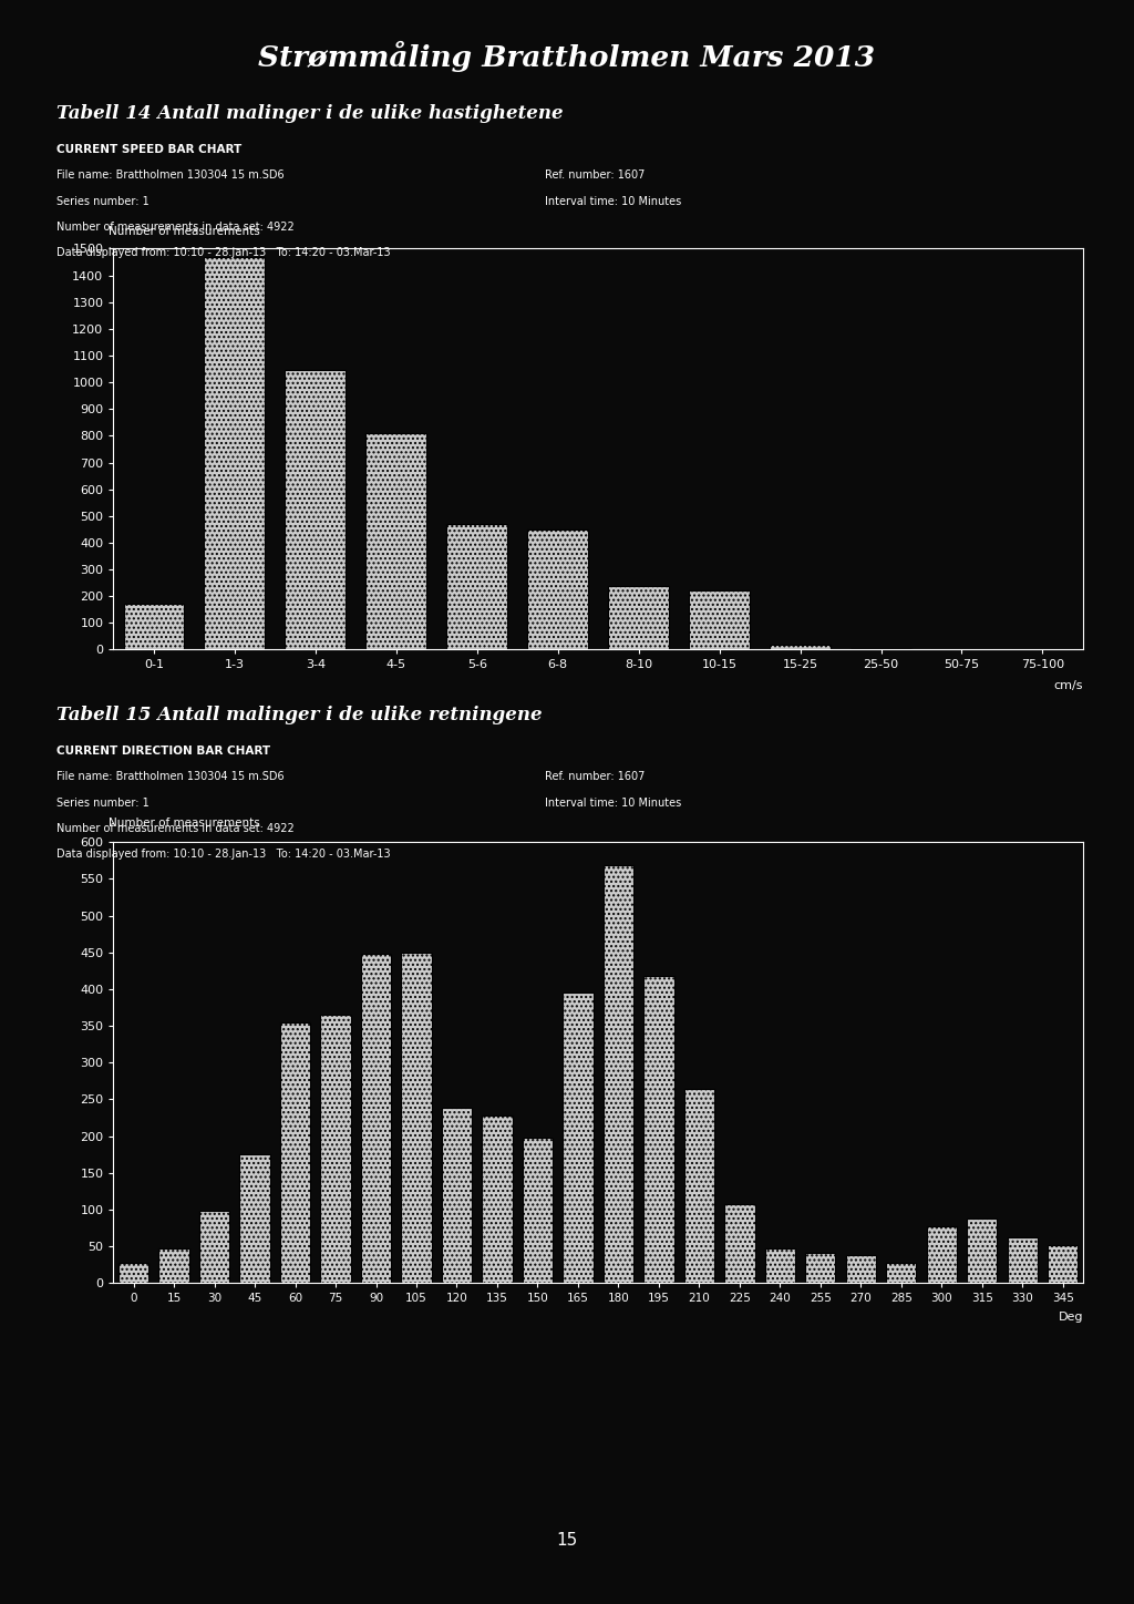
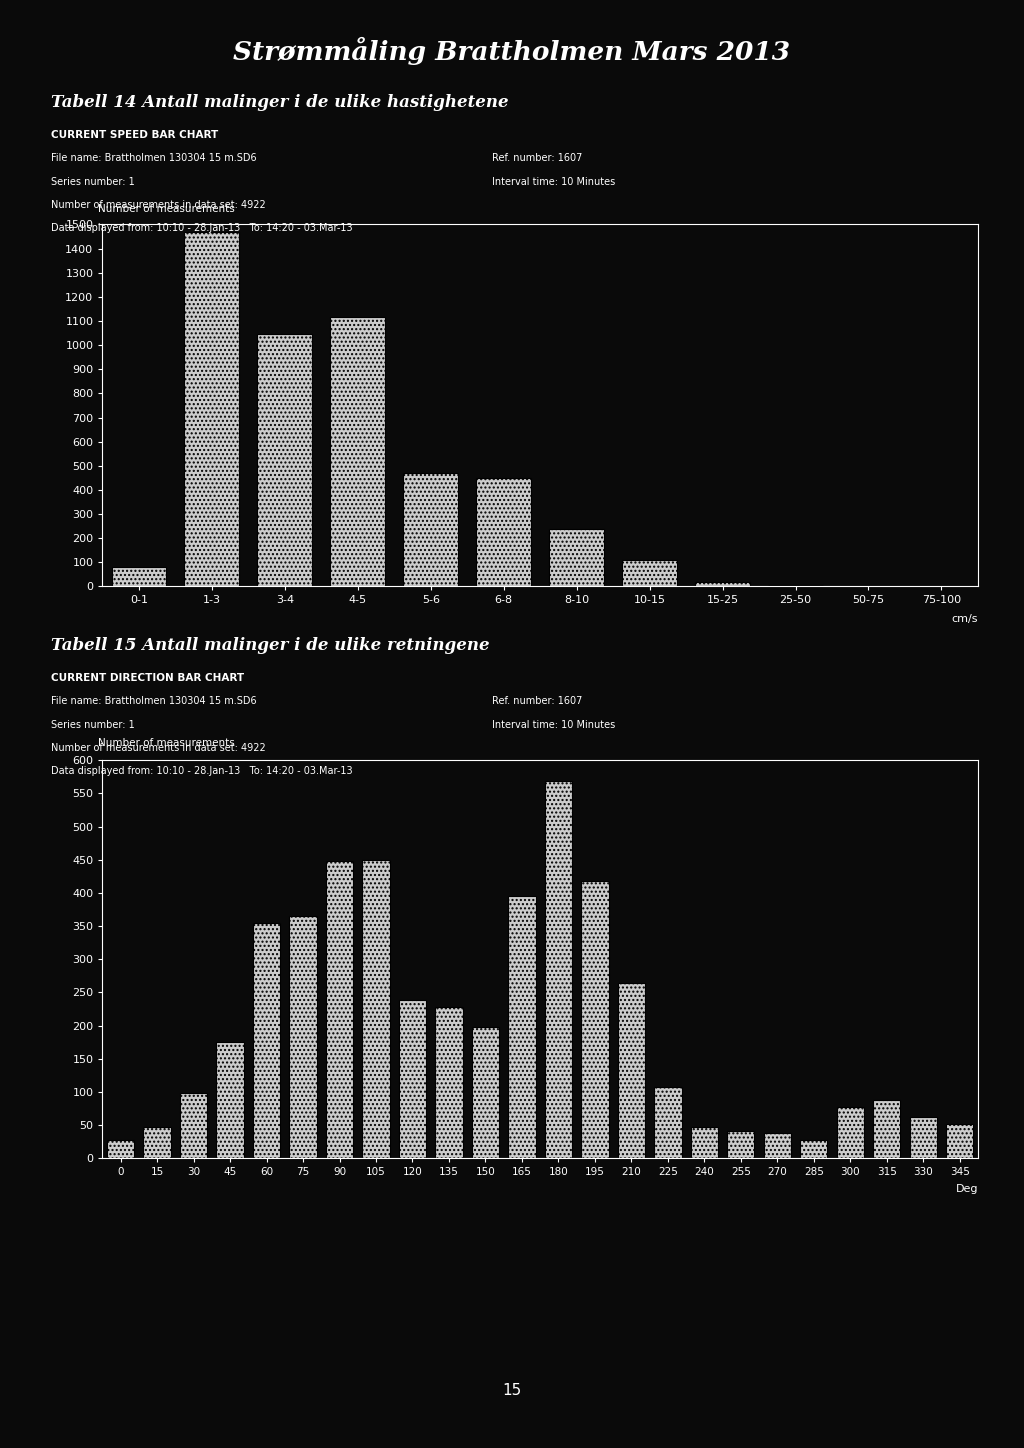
0-1: 170 -> 80
4-5: 810 -> 1115
10-15: 220 -> 110
